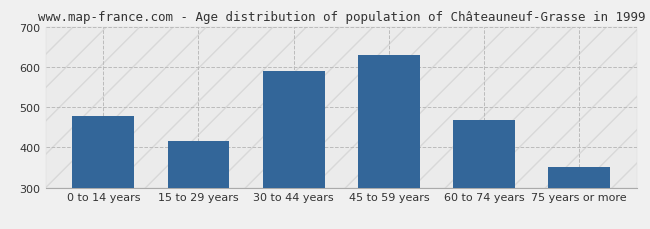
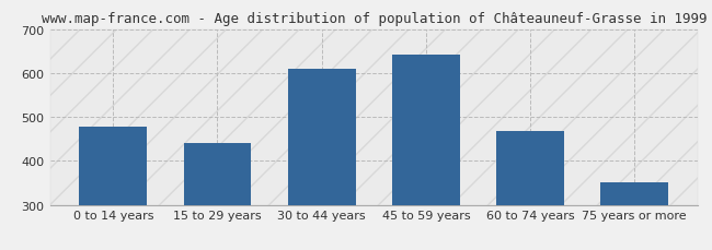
15 to 29 years: 415 -> 440
30 to 44 years: 590 -> 610
45 to 59 years: 630 -> 643
